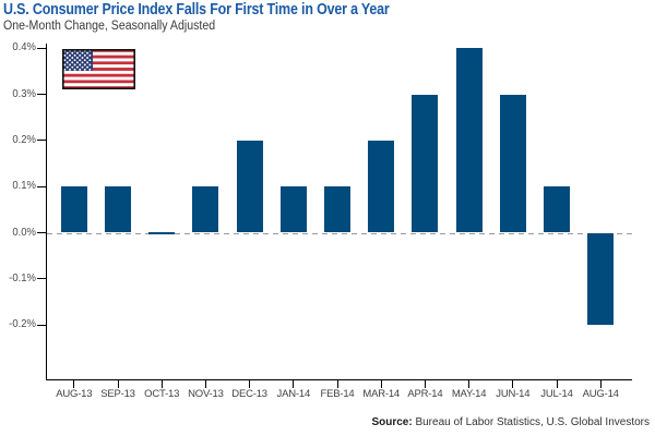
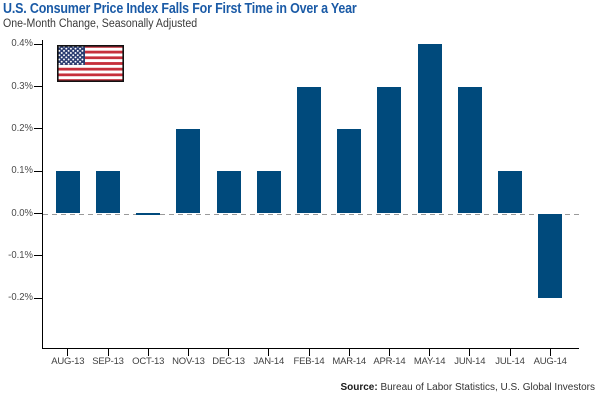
NOV-13: 0.1% -> 0.2%
DEC-13: 0.2% -> 0.1%
FEB-14: 0.1% -> 0.3%
